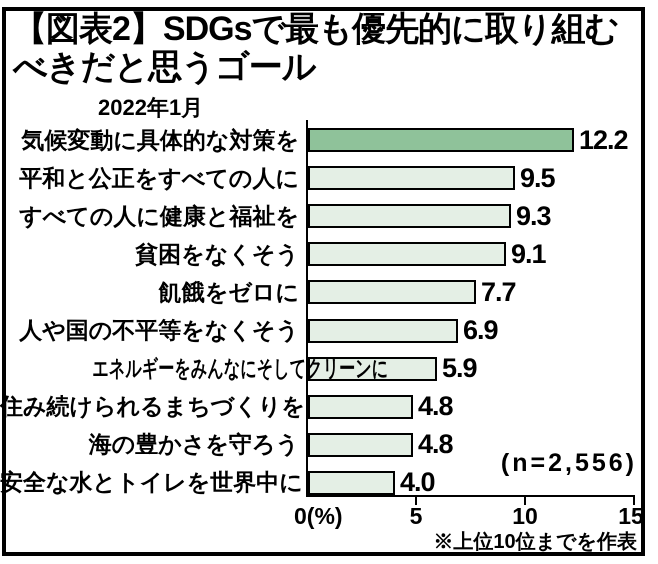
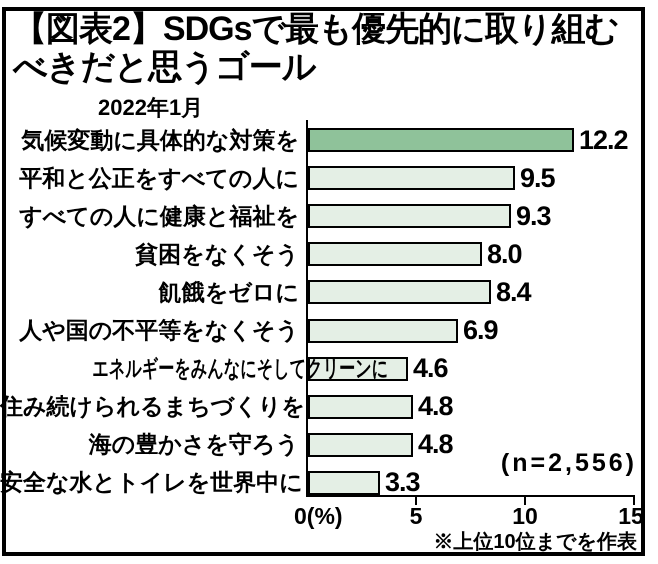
貧困をなくそう: 9.1 -> 8.0
飢餓をゼロに: 7.7 -> 8.4
エネルギーをみんなにそしてクリーンに: 5.9 -> 4.6
安全な水とトイレを世界中に: 4.0 -> 3.3
